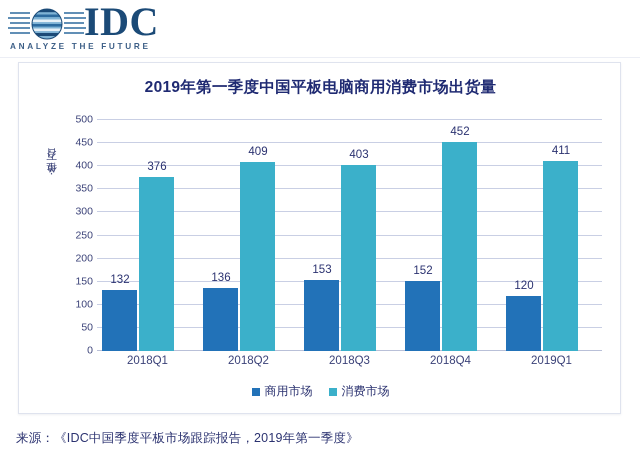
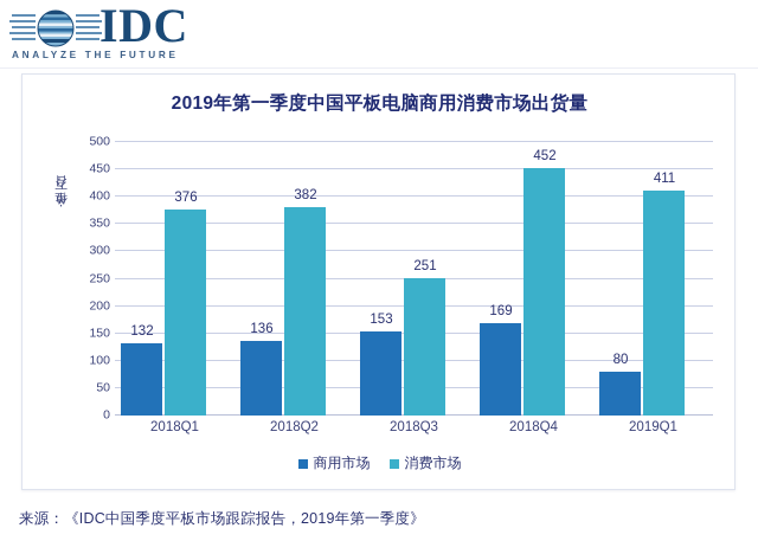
消费市场/2018Q2: 409 -> 382
消费市场/2018Q3: 403 -> 251
商用市场/2018Q4: 152 -> 169
商用市场/2019Q1: 120 -> 80
